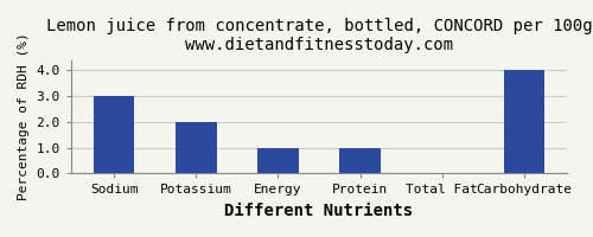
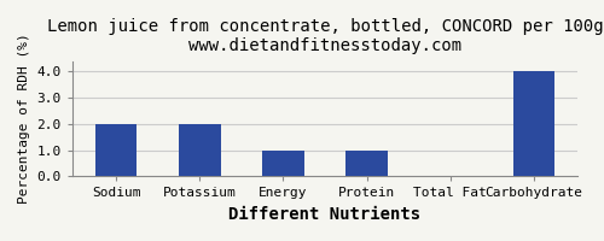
Sodium: 3 -> 2
